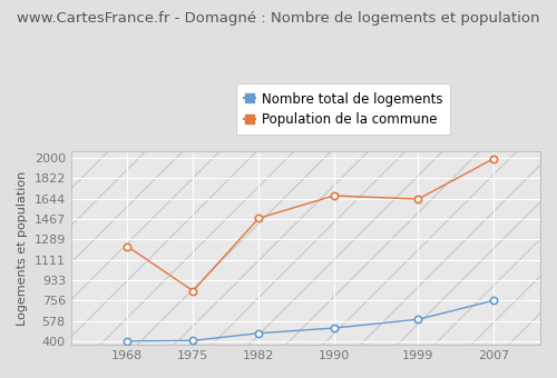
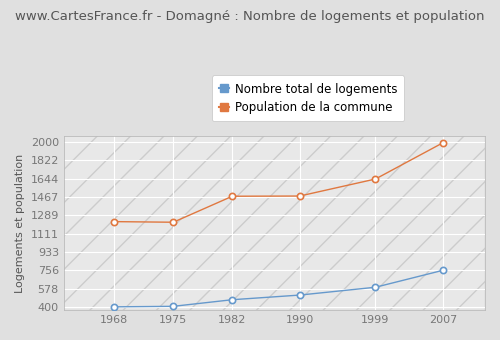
Population de la commune/1975: 840 -> 1220
Population de la commune/1990: 1670 -> 1480
